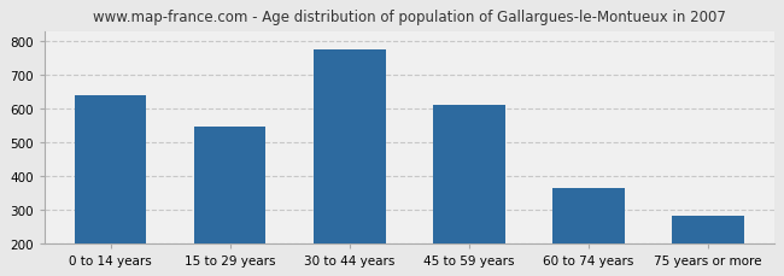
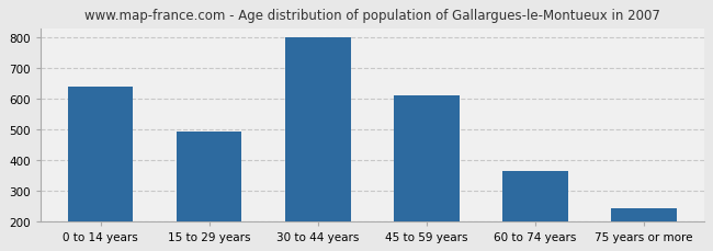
15 to 29 years: 545 -> 493
30 to 44 years: 775 -> 800
75 years or more: 280 -> 240
